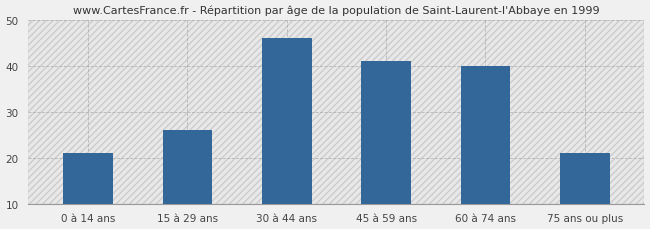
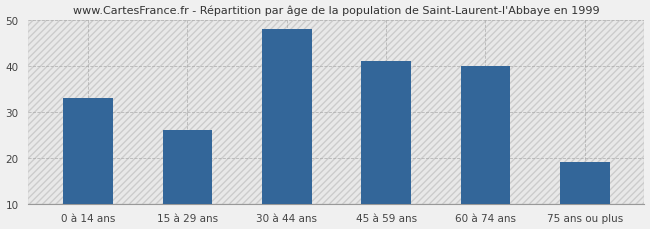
0 à 14 ans: 21 -> 33
30 à 44 ans: 46 -> 48
75 ans ou plus: 21 -> 19
